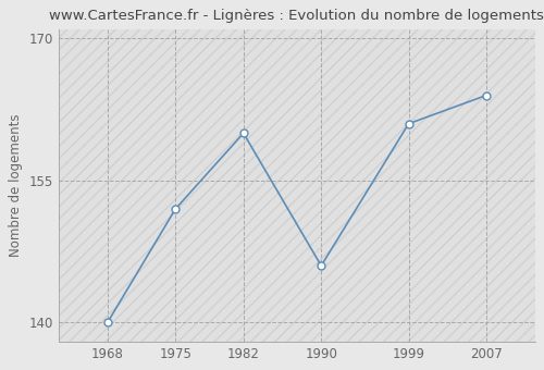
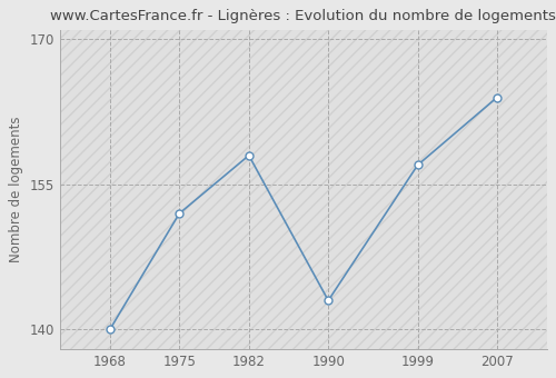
1982: 160 -> 158
1990: 146 -> 143
1999: 161 -> 157
